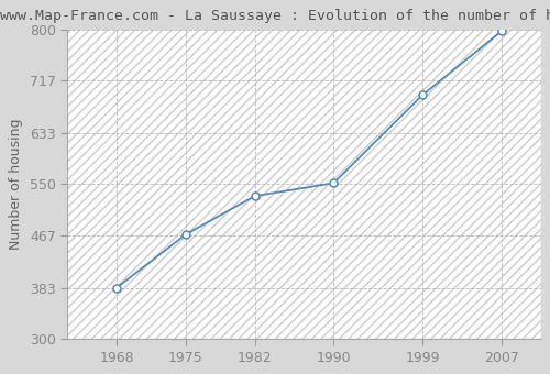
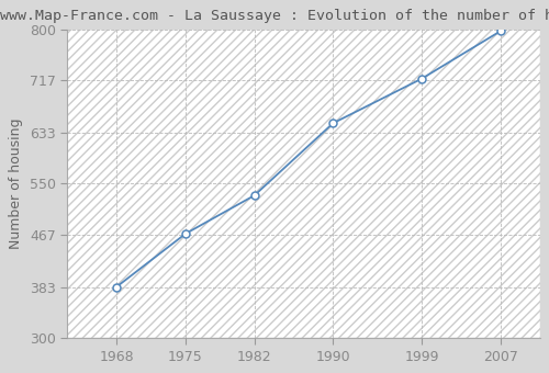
1990: 552 -> 648
1999: 694 -> 720
